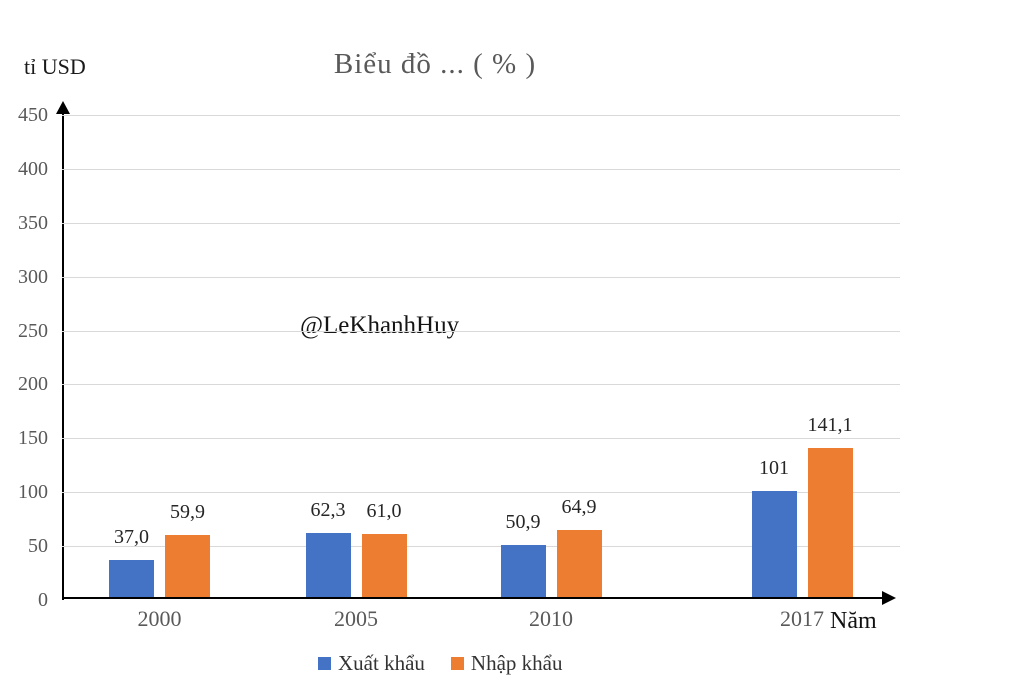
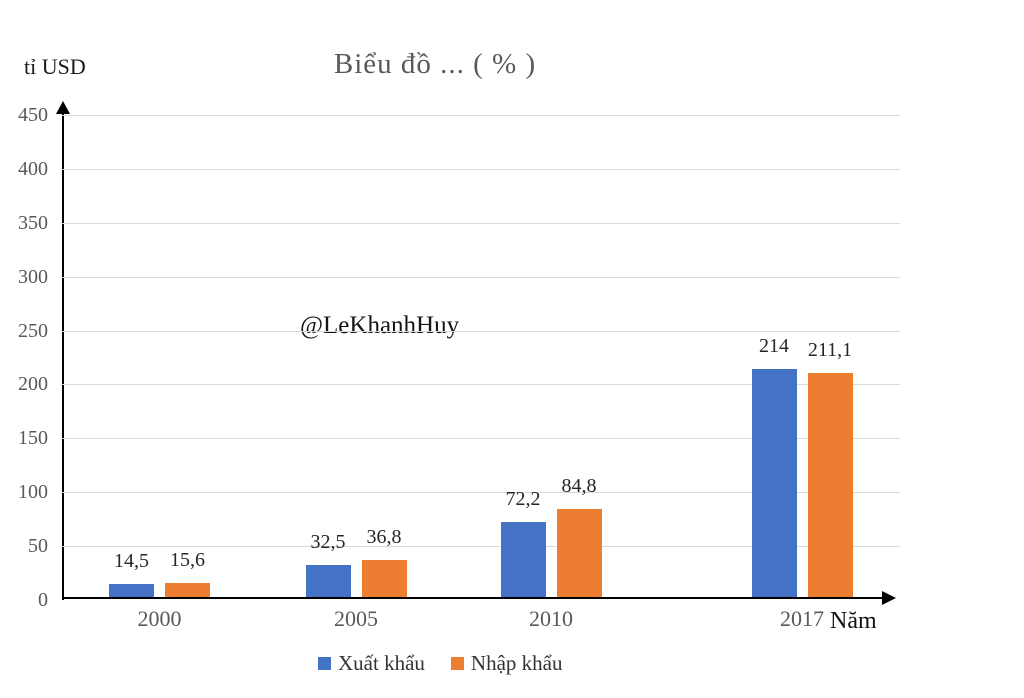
Xuất khẩu/2000: 37,0 -> 14,5
Nhập khẩu/2000: 59,9 -> 15,6
Xuất khẩu/2005: 62,3 -> 32,5
Nhập khẩu/2005: 61,0 -> 36,8
Xuất khẩu/2010: 50,9 -> 72,2
Nhập khẩu/2010: 64,9 -> 84,8
Xuất khẩu/2017: 101 -> 214
Nhập khẩu/2017: 141,1 -> 211,1
